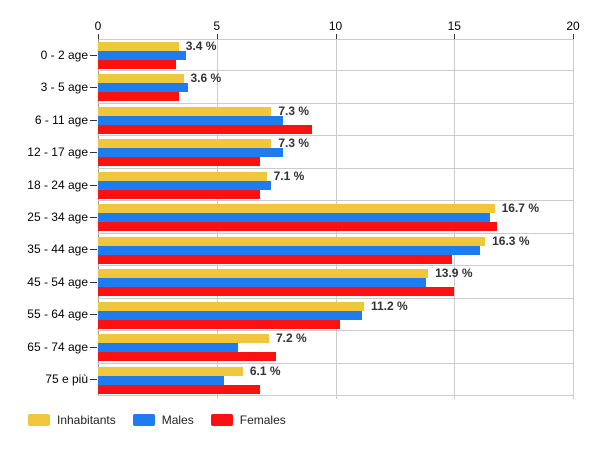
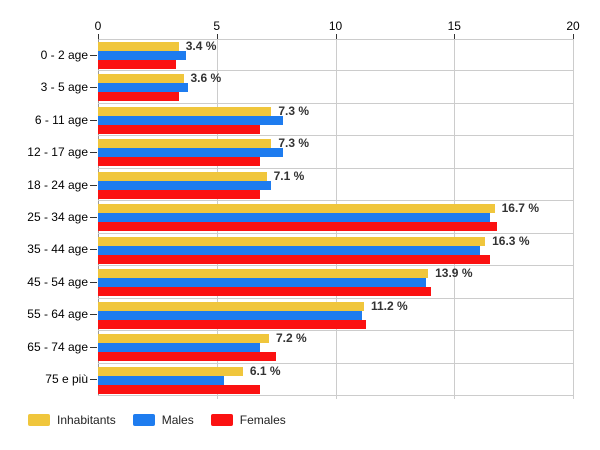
Females/6 - 11 age: 9.0 -> 6.8
Females/35 - 44 age: 14.9 -> 16.5
Females/45 - 54 age: 15.0 -> 14.0
Females/55 - 64 age: 10.2 -> 11.3
Males/65 - 74 age: 5.9 -> 6.8
